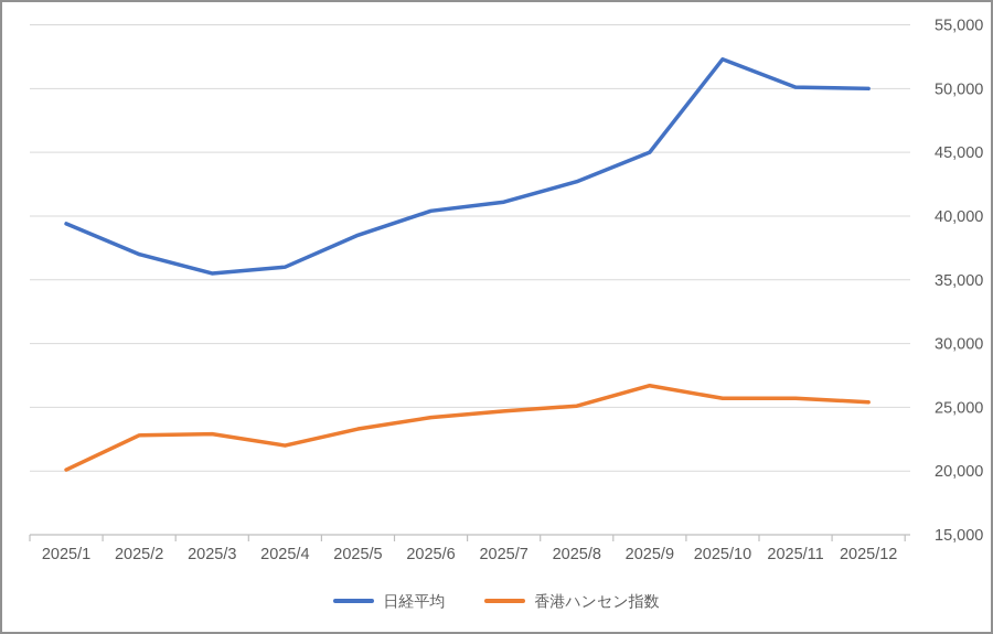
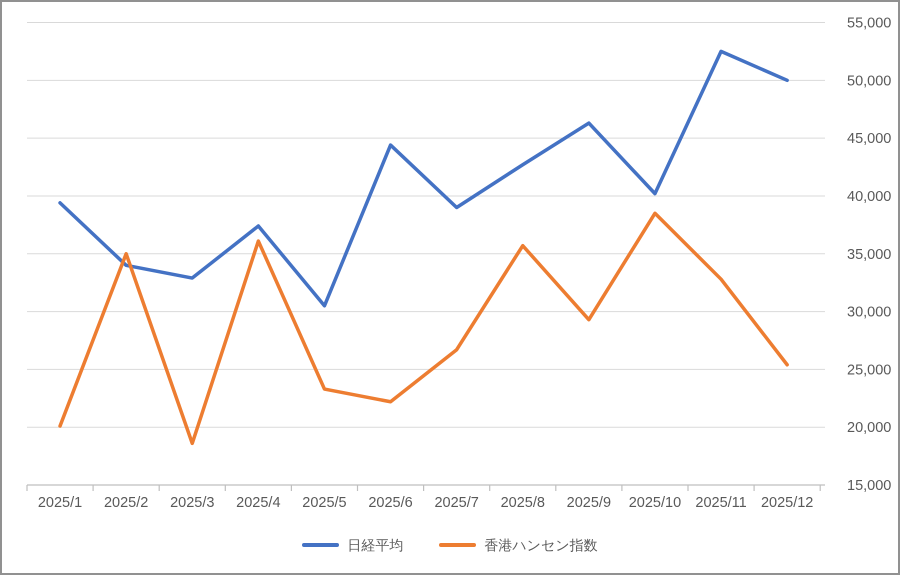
日経平均/2025/2: 37000 -> 34000
香港ハンセン指数/2025/2: 22800 -> 35000
日経平均/2025/3: 35500 -> 32900
香港ハンセン指数/2025/3: 22900 -> 18600
日経平均/2025/4: 36000 -> 37400
香港ハンセン指数/2025/4: 22000 -> 36100
日経平均/2025/5: 38500 -> 30500
日経平均/2025/6: 40400 -> 44400
香港ハンセン指数/2025/6: 24200 -> 22200
日経平均/2025/7: 41100 -> 39000
香港ハンセン指数/2025/7: 24700 -> 26700
香港ハンセン指数/2025/8: 25100 -> 35700
日経平均/2025/9: 45000 -> 46300
香港ハンセン指数/2025/9: 26700 -> 29300
日経平均/2025/10: 52300 -> 40200
香港ハンセン指数/2025/10: 25700 -> 38500
日経平均/2025/11: 50100 -> 52500
香港ハンセン指数/2025/11: 25700 -> 32800
